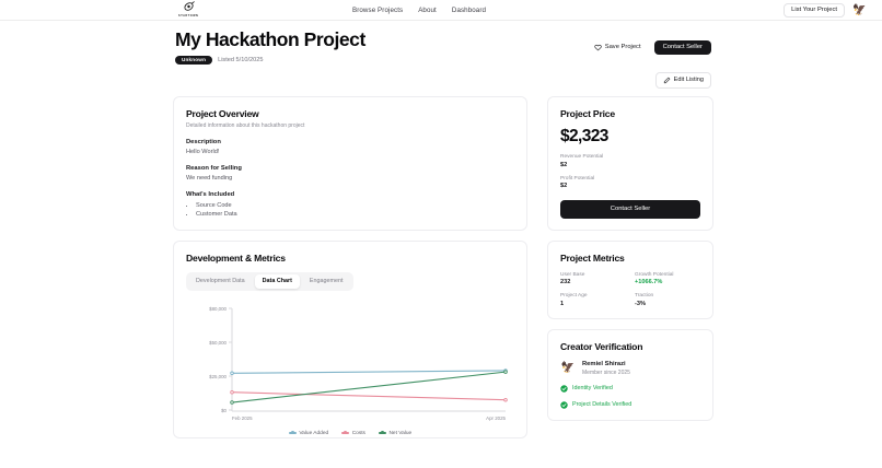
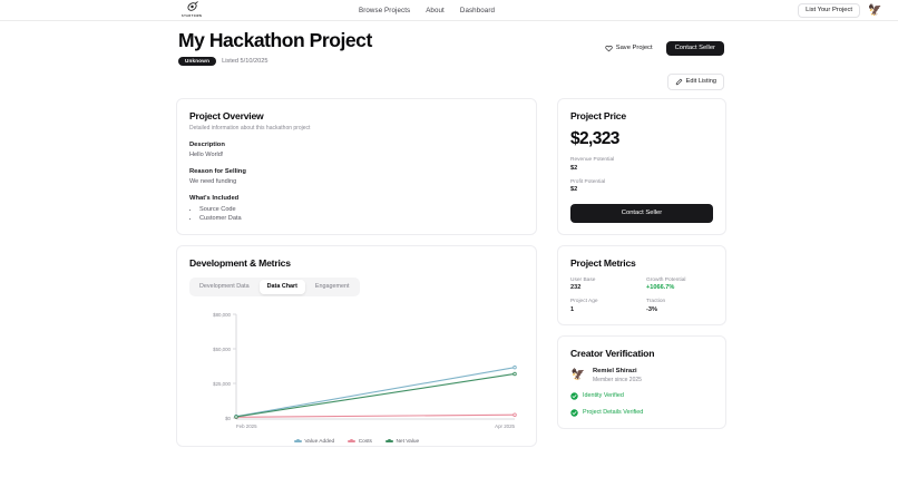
Value Added/Feb 2025: $29000 -> $1000
Costs/Feb 2025: $14000 -> $1000
Net Value/Feb 2025: $6000 -> $1000
Value Added/Apr 2025: $31000 -> $39000
Costs/Apr 2025: $8000 -> $2000
Net Value/Apr 2025: $30000 -> $34000
